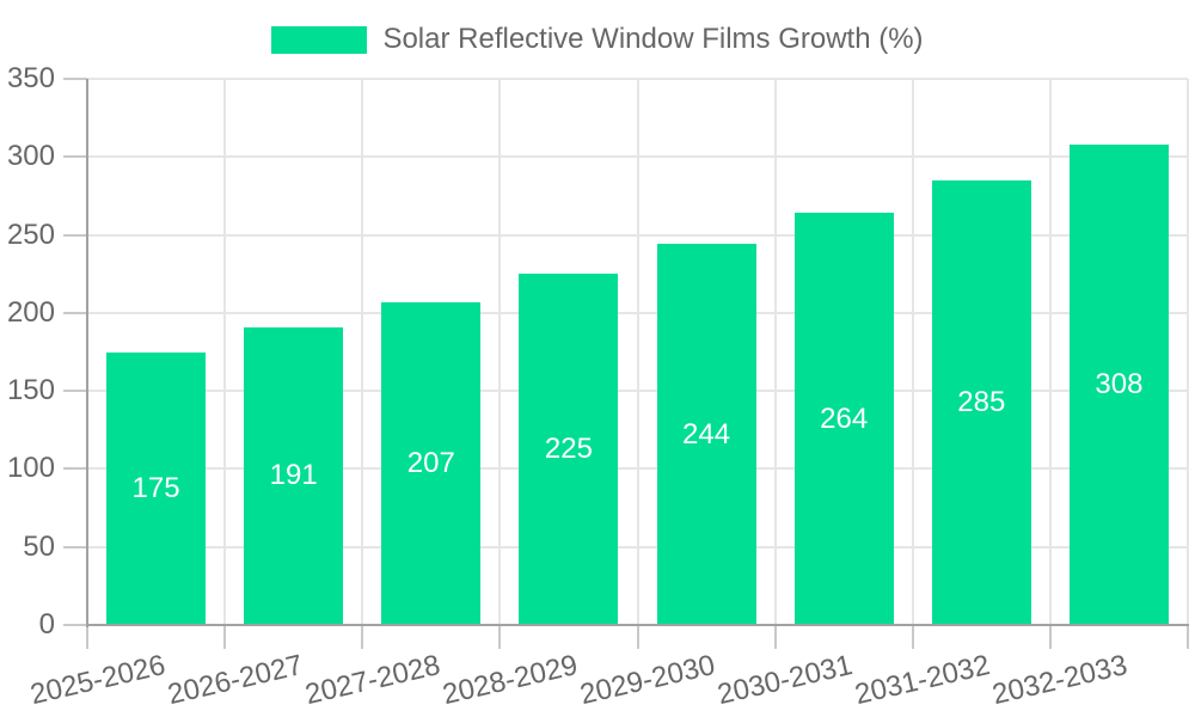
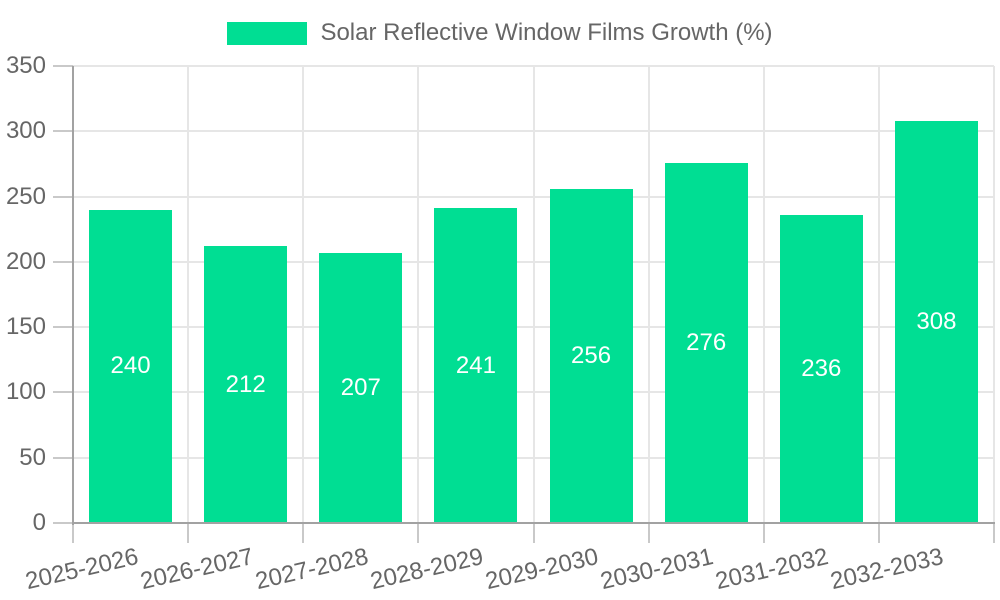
2025-2026: 175 -> 240
2026-2027: 191 -> 212
2028-2029: 225 -> 241
2029-2030: 244 -> 256
2030-2031: 264 -> 276
2031-2032: 285 -> 236
